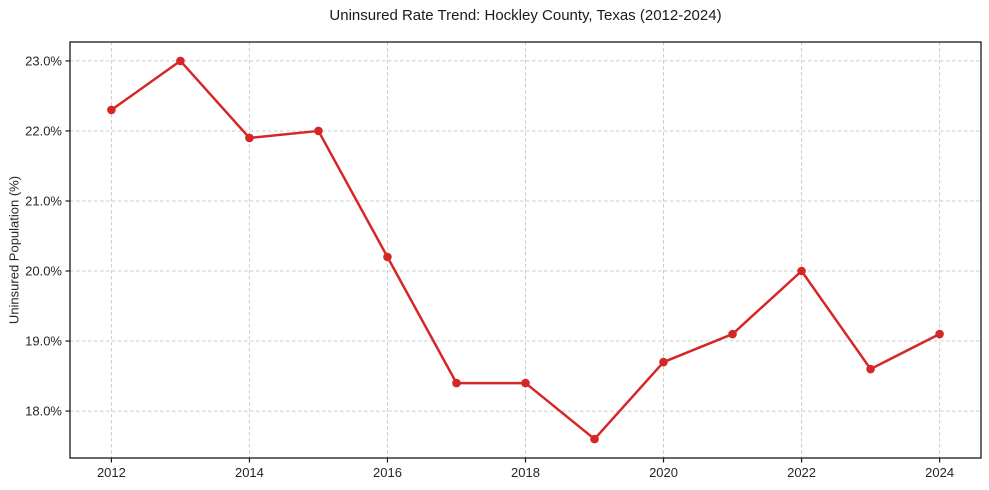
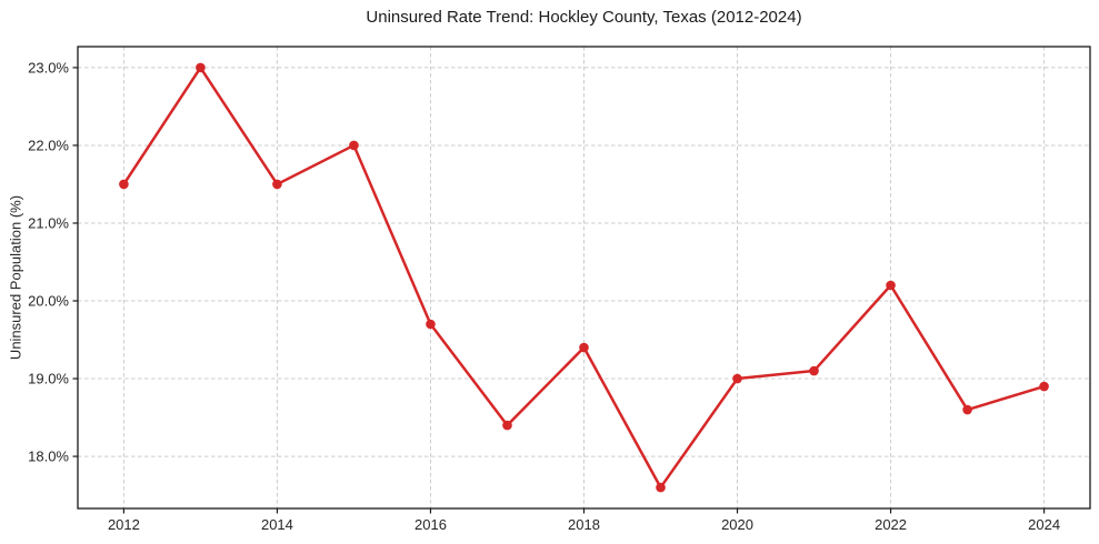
2012: 22.3% -> 21.5%
2014: 21.9% -> 21.5%
2016: 20.2% -> 19.7%
2018: 18.4% -> 19.4%
2020: 18.7% -> 19.0%
2022: 20.0% -> 20.2%
2024: 19.1% -> 18.9%
